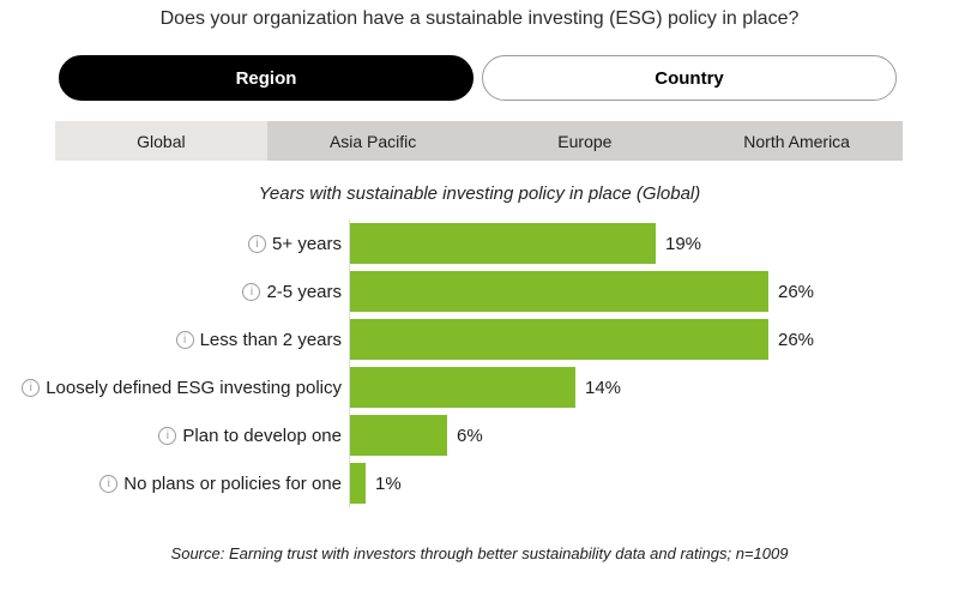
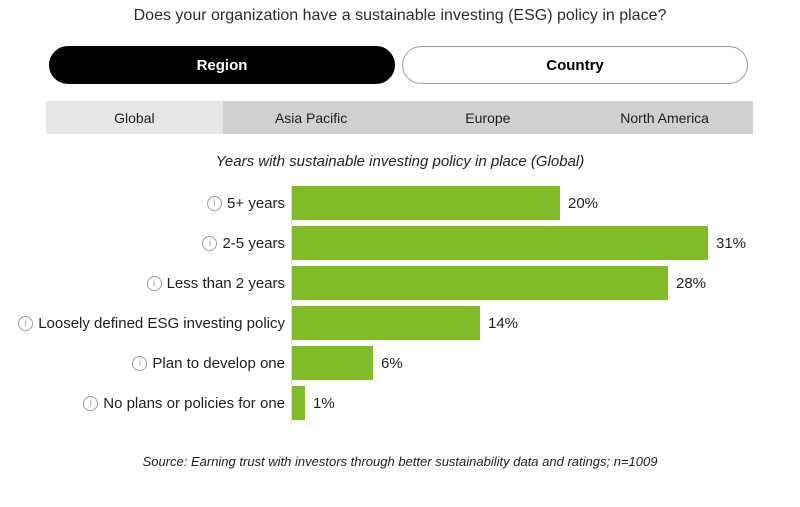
5+ years: 19% -> 20%
2-5 years: 26% -> 31%
Less than 2 years: 26% -> 28%
